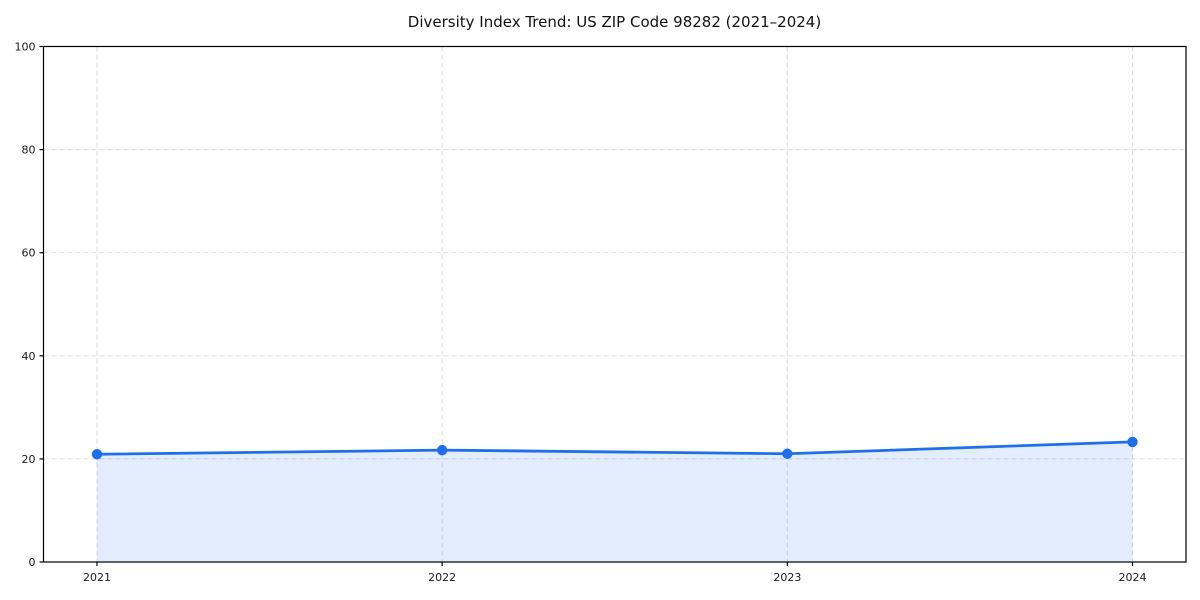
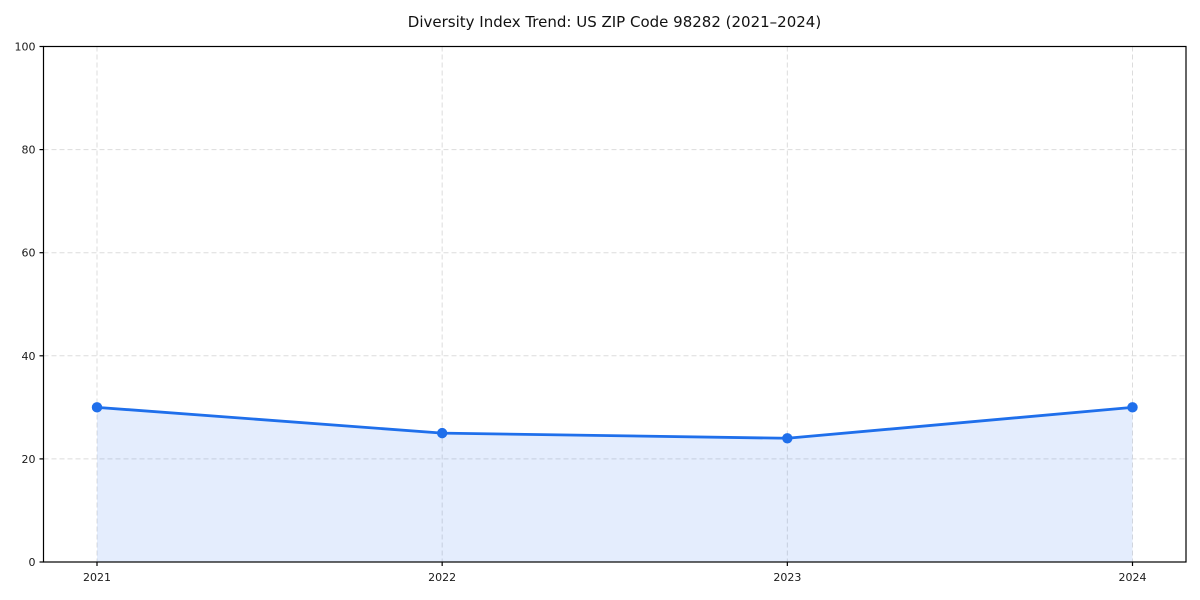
2021: 21 -> 30
2022: 22 -> 25
2023: 21 -> 24
2024: 23 -> 30
